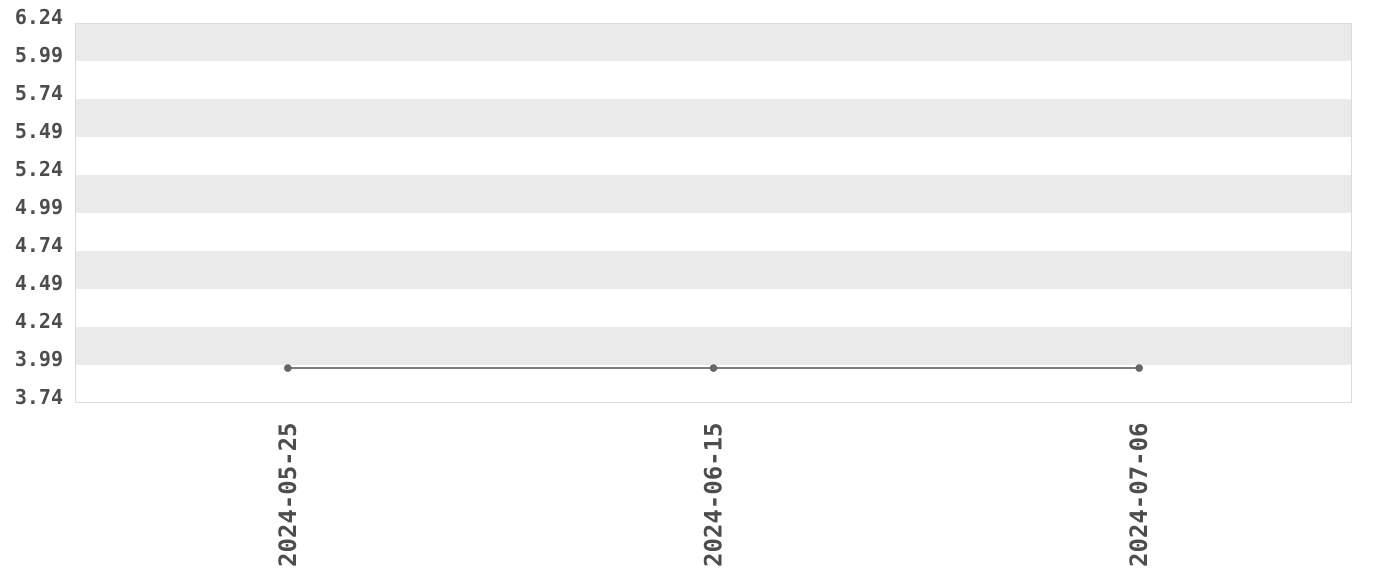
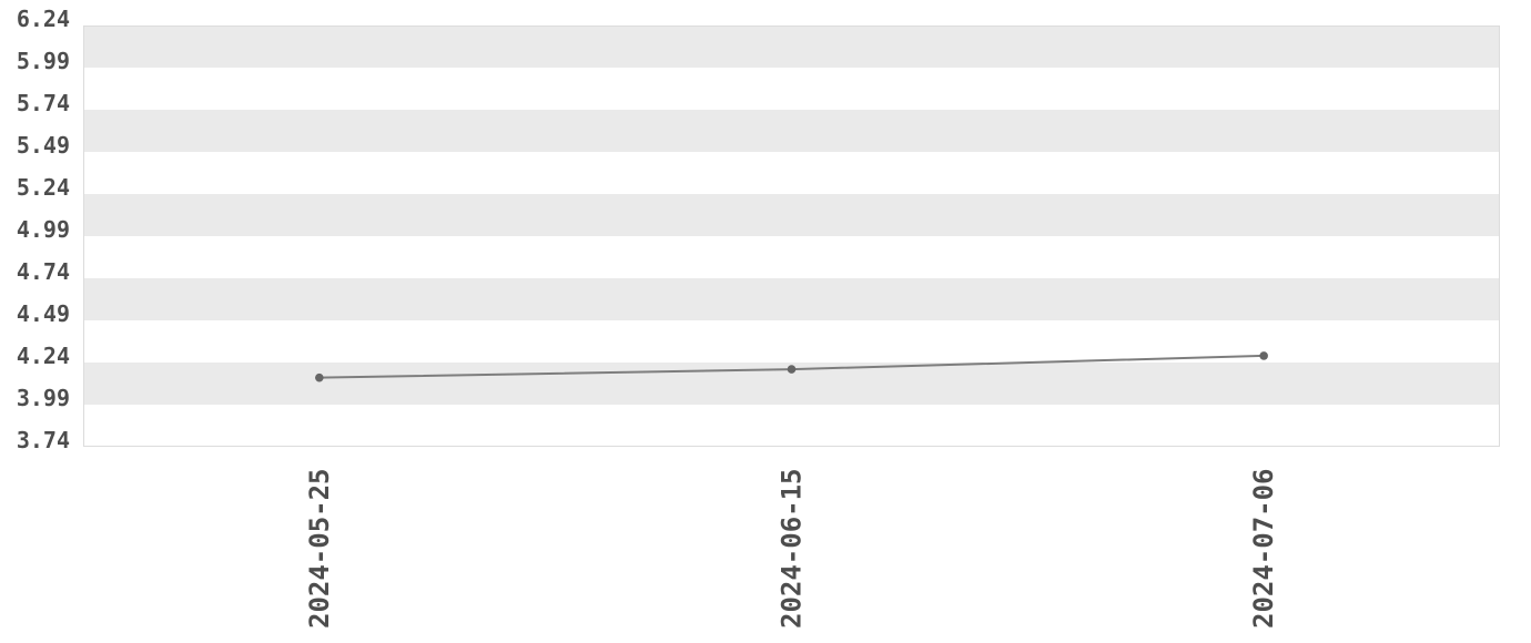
2024-05-25: 3.97 -> 4.15
2024-06-15: 3.97 -> 4.20
2024-07-06: 3.97 -> 4.28
